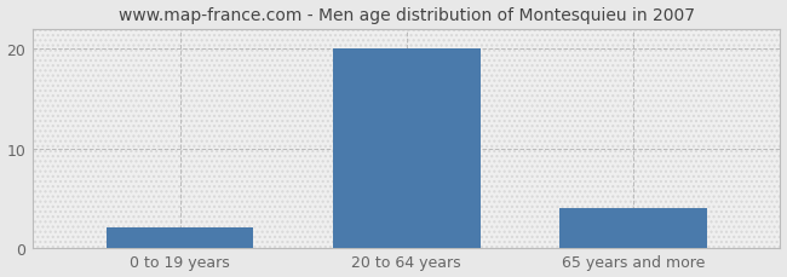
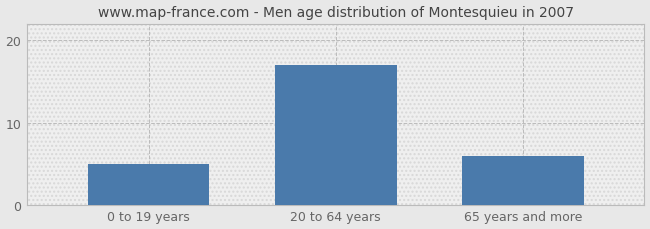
0 to 19 years: 2 -> 5
20 to 64 years: 20 -> 17
65 years and more: 4 -> 6
